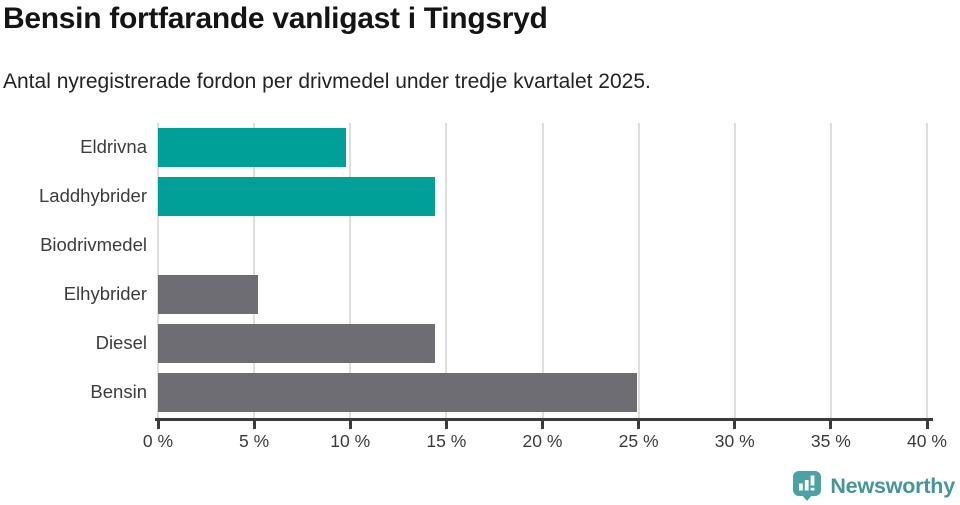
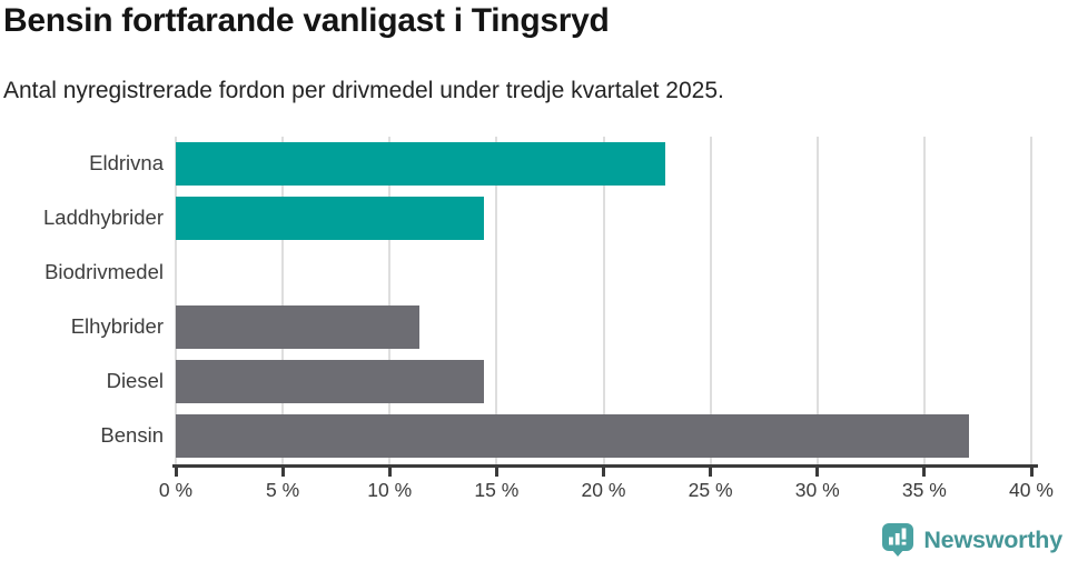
Eldrivna: 9.8% -> 22.9%
Elhybrider: 5.2% -> 11.4%
Bensin: 24.9% -> 37.1%
